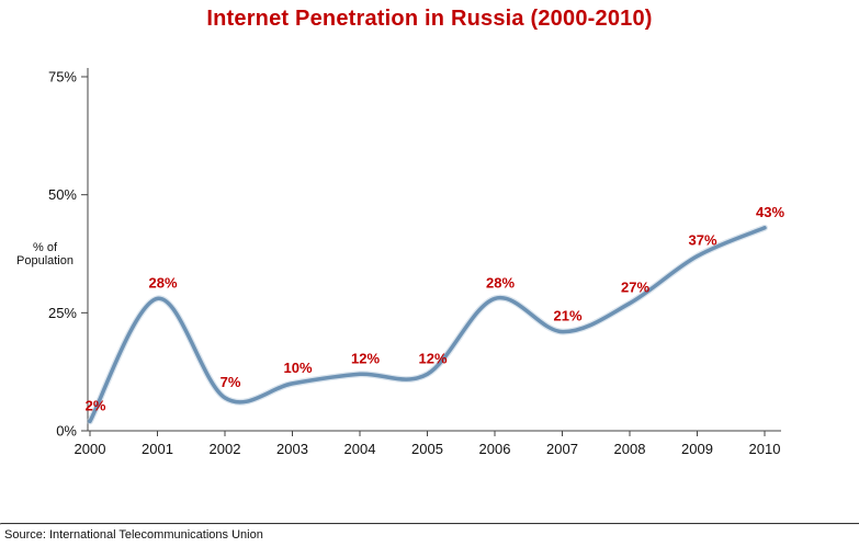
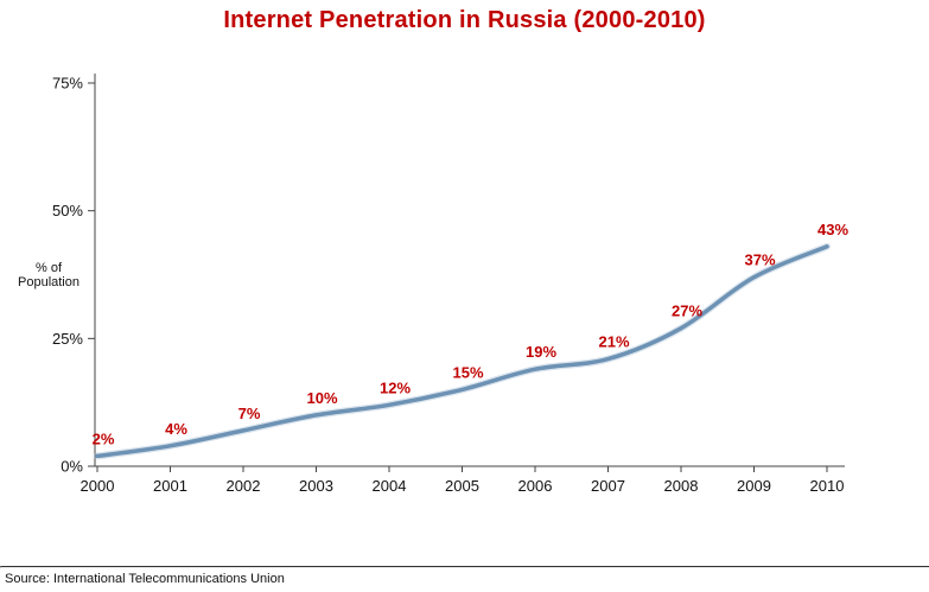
2001: 28% -> 4%
2005: 12% -> 15%
2006: 28% -> 19%
